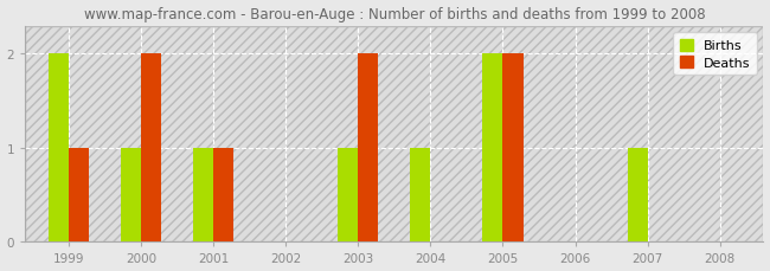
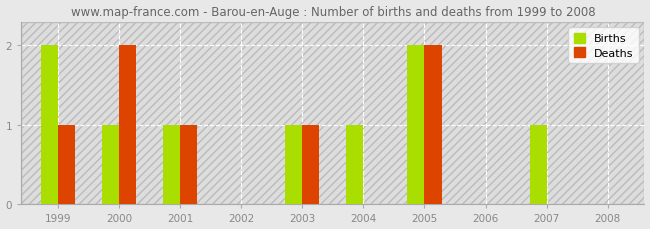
Deaths/2003: 2 -> 1
